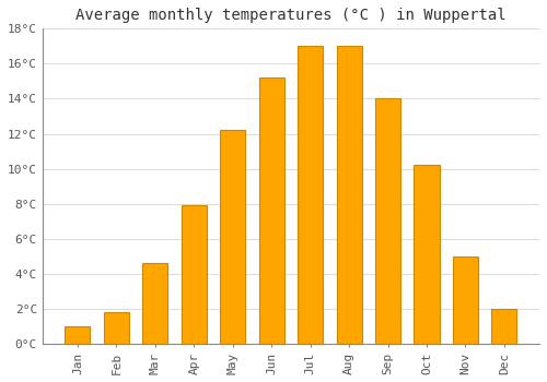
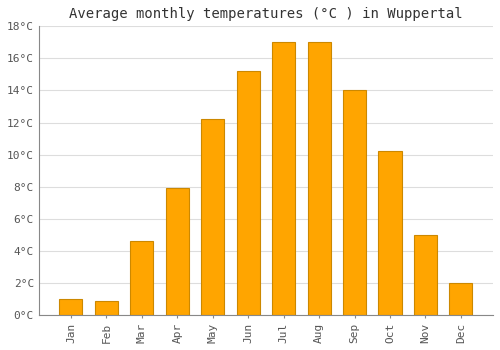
Feb: 1.8°C -> 0.9°C
